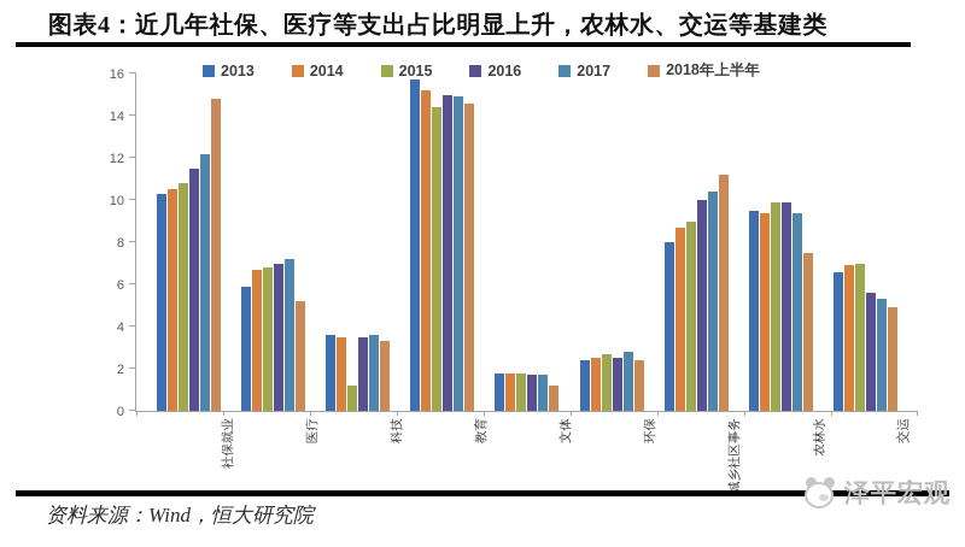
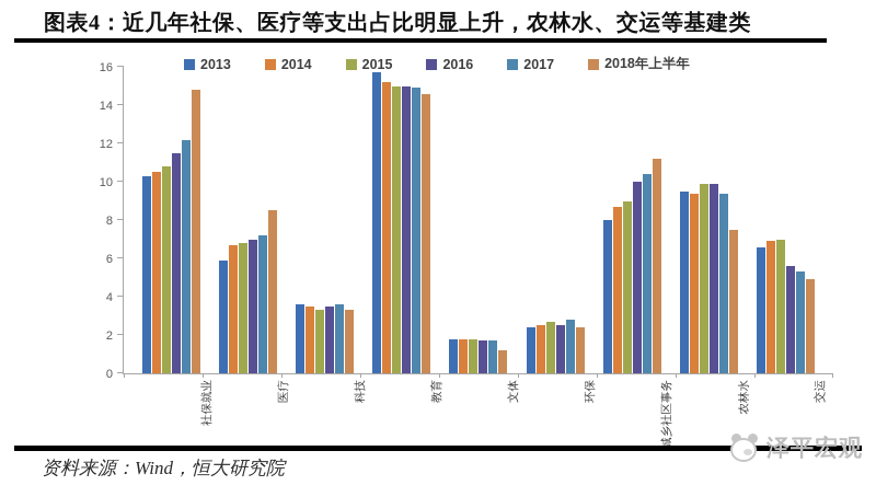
2018年上半年/医疗: 5.2 -> 8.5
2015/科技: 1.2 -> 3.3
2015/教育: 14.4 -> 15.0
